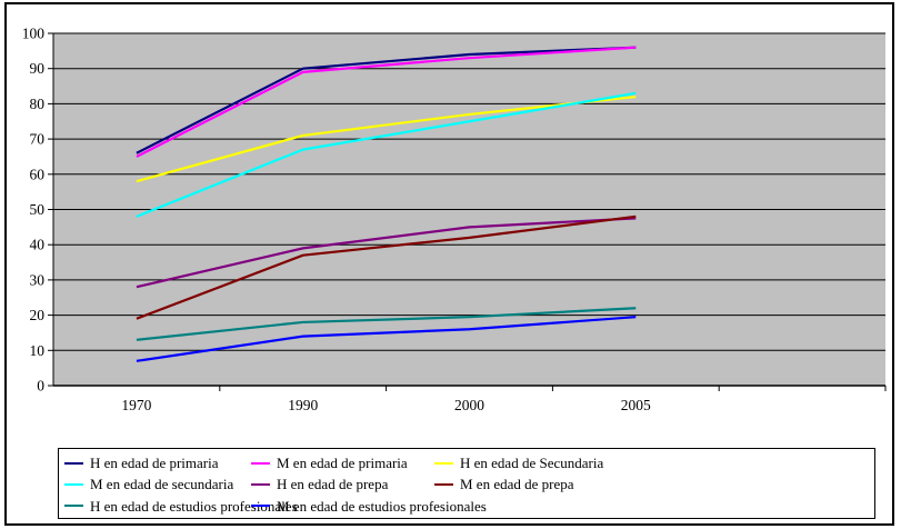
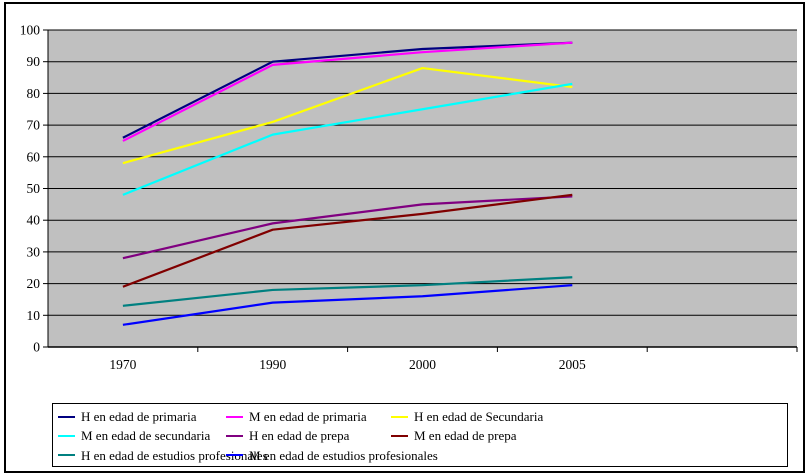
H en edad de Secundaria/2000: 77 -> 88
